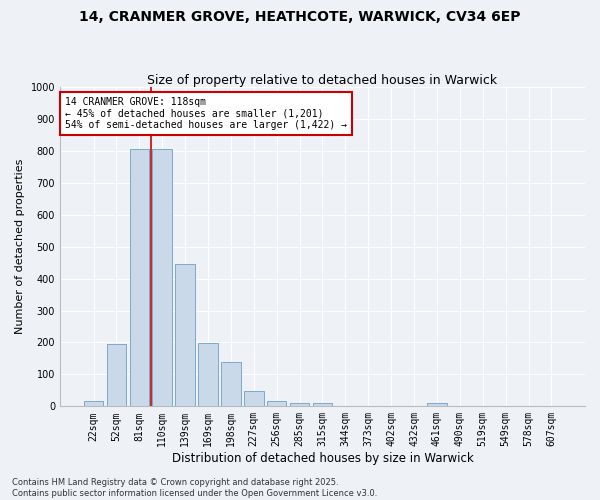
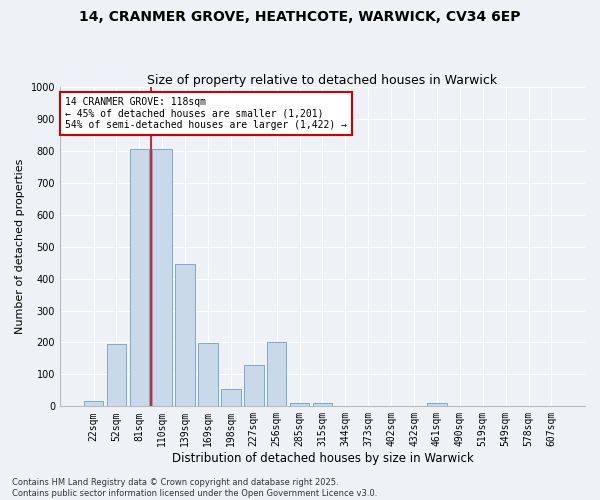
198sqm: 140 -> 55
227sqm: 48 -> 130
256sqm: 18 -> 200
